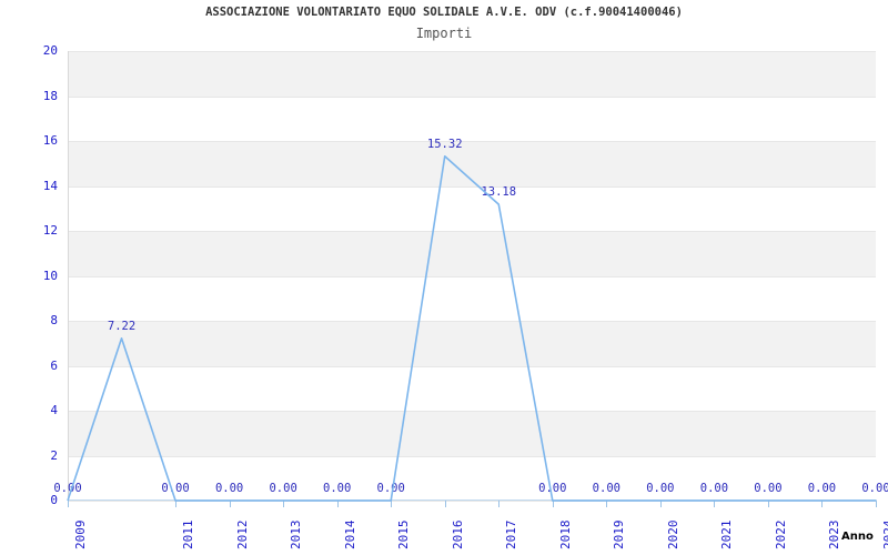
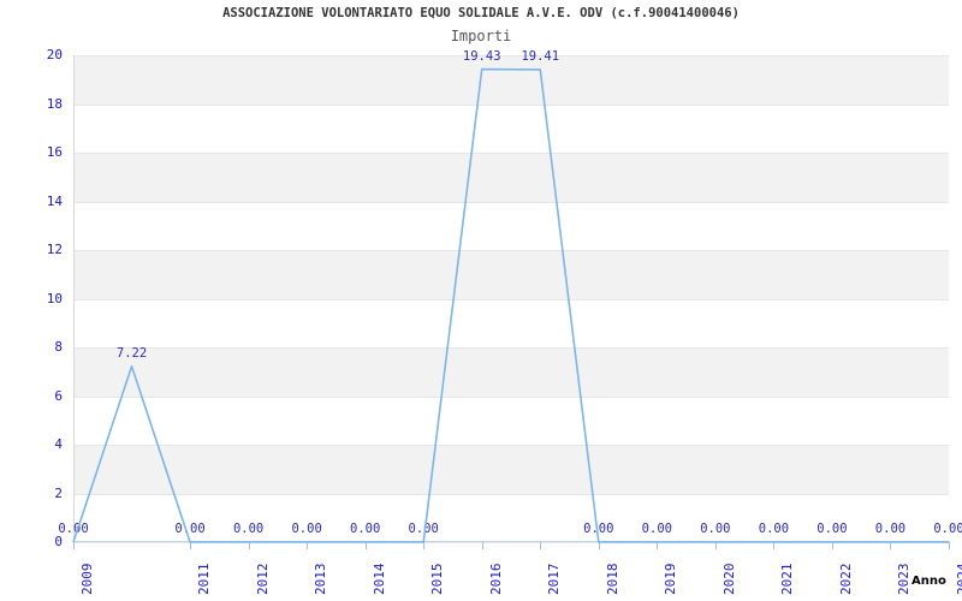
2016: 15.32 -> 19.43
2017: 13.18 -> 19.41
